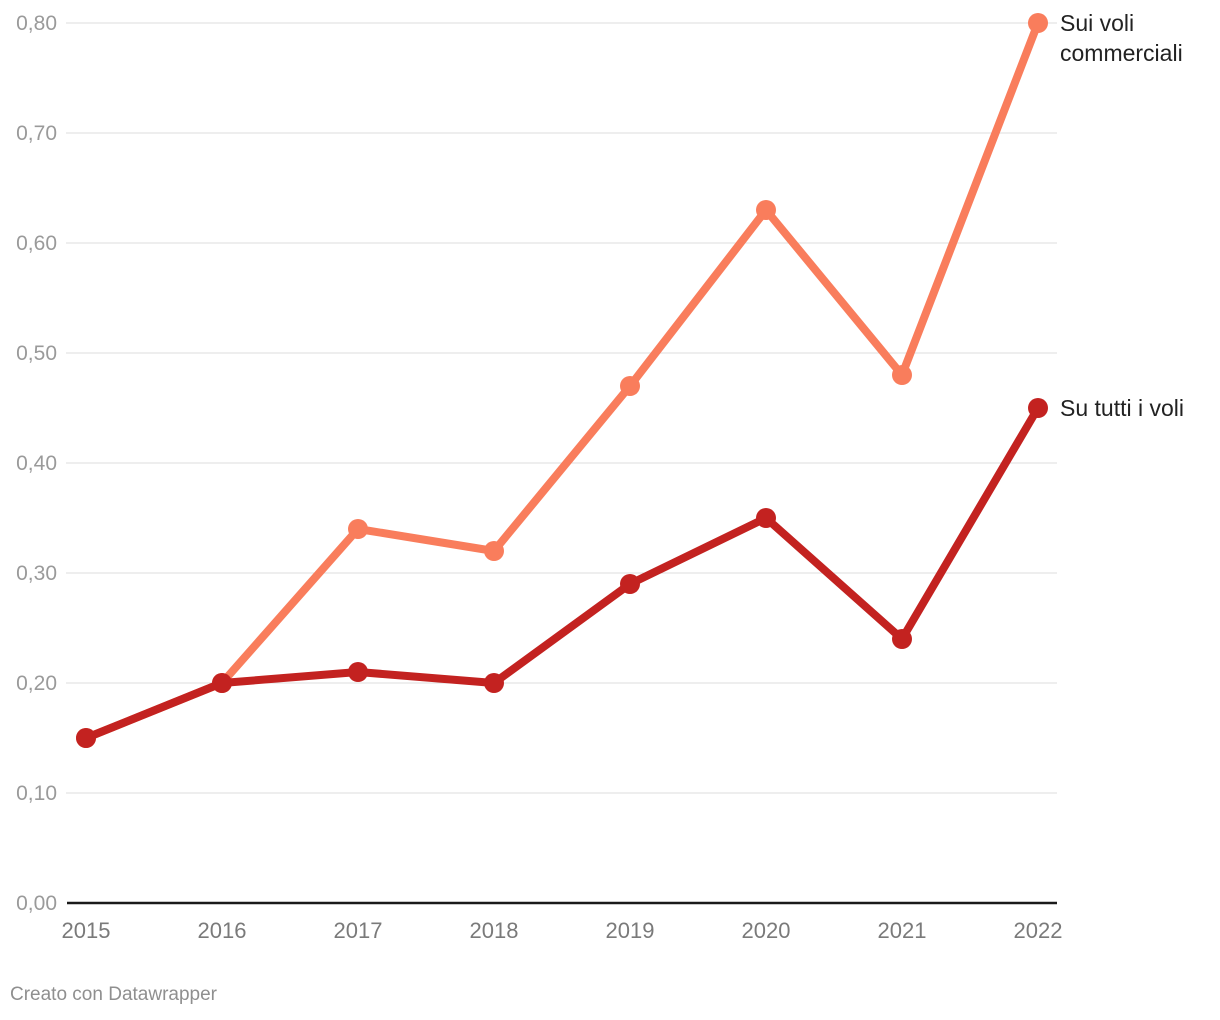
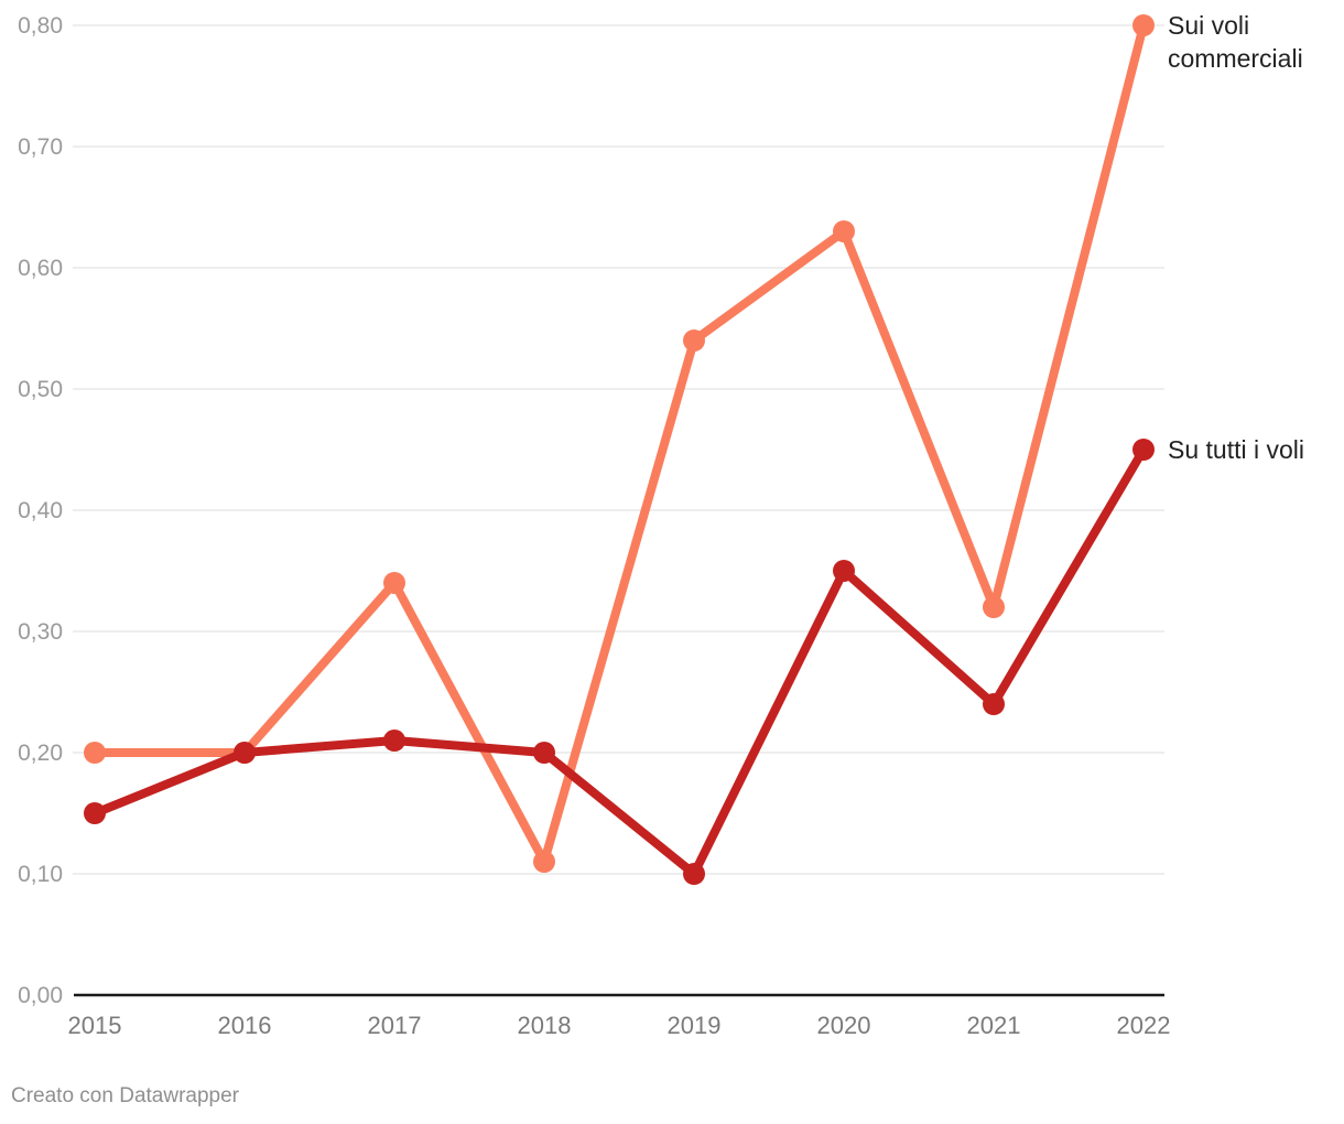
Sui voli commerciali/2015: 0,15 -> 0,20
Sui voli commerciali/2018: 0,32 -> 0,11
Sui voli commerciali/2019: 0,47 -> 0,54
Su tutti i voli/2019: 0,29 -> 0,10
Sui voli commerciali/2021: 0,48 -> 0,32
